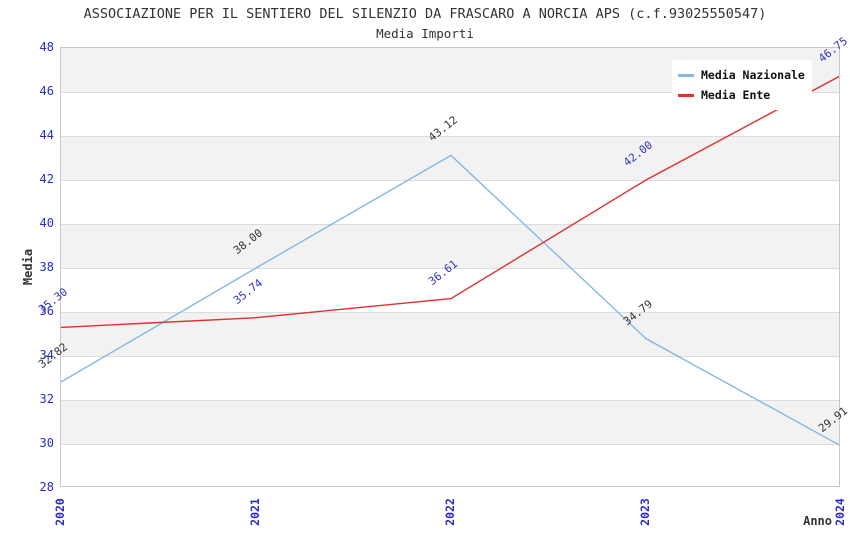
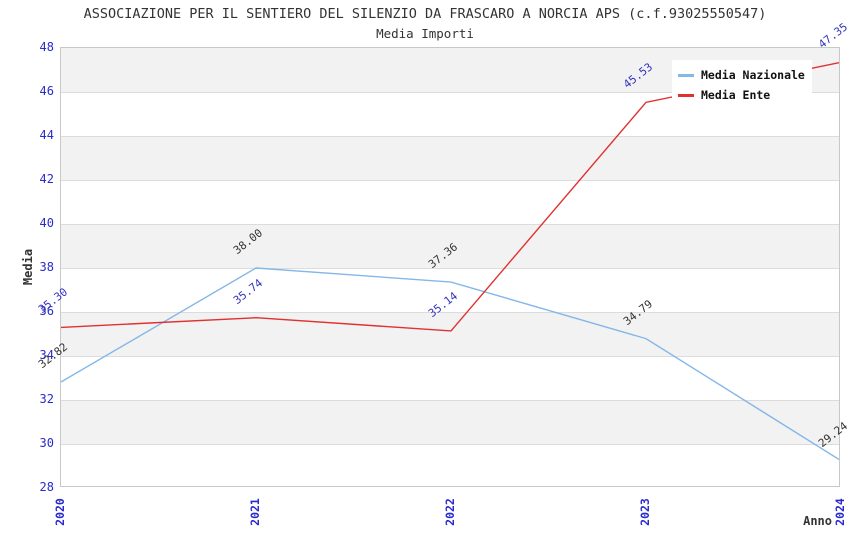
Media Nazionale/2022: 43.12 -> 37.36
Media Ente/2022: 36.61 -> 35.14
Media Ente/2023: 42.00 -> 45.53
Media Nazionale/2024: 29.91 -> 29.24
Media Ente/2024: 46.75 -> 47.35
